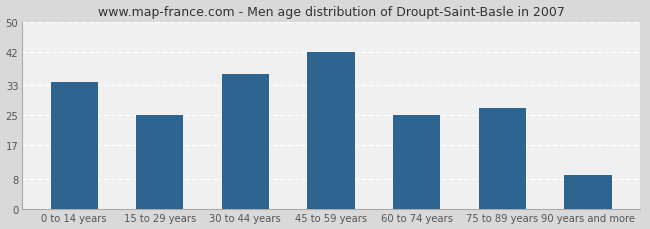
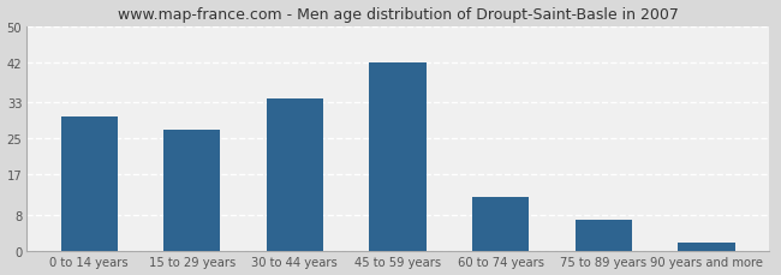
0 to 14 years: 34 -> 30
15 to 29 years: 25 -> 27
30 to 44 years: 36 -> 34
60 to 74 years: 25 -> 12
75 to 89 years: 27 -> 7
90 years and more: 9 -> 2
